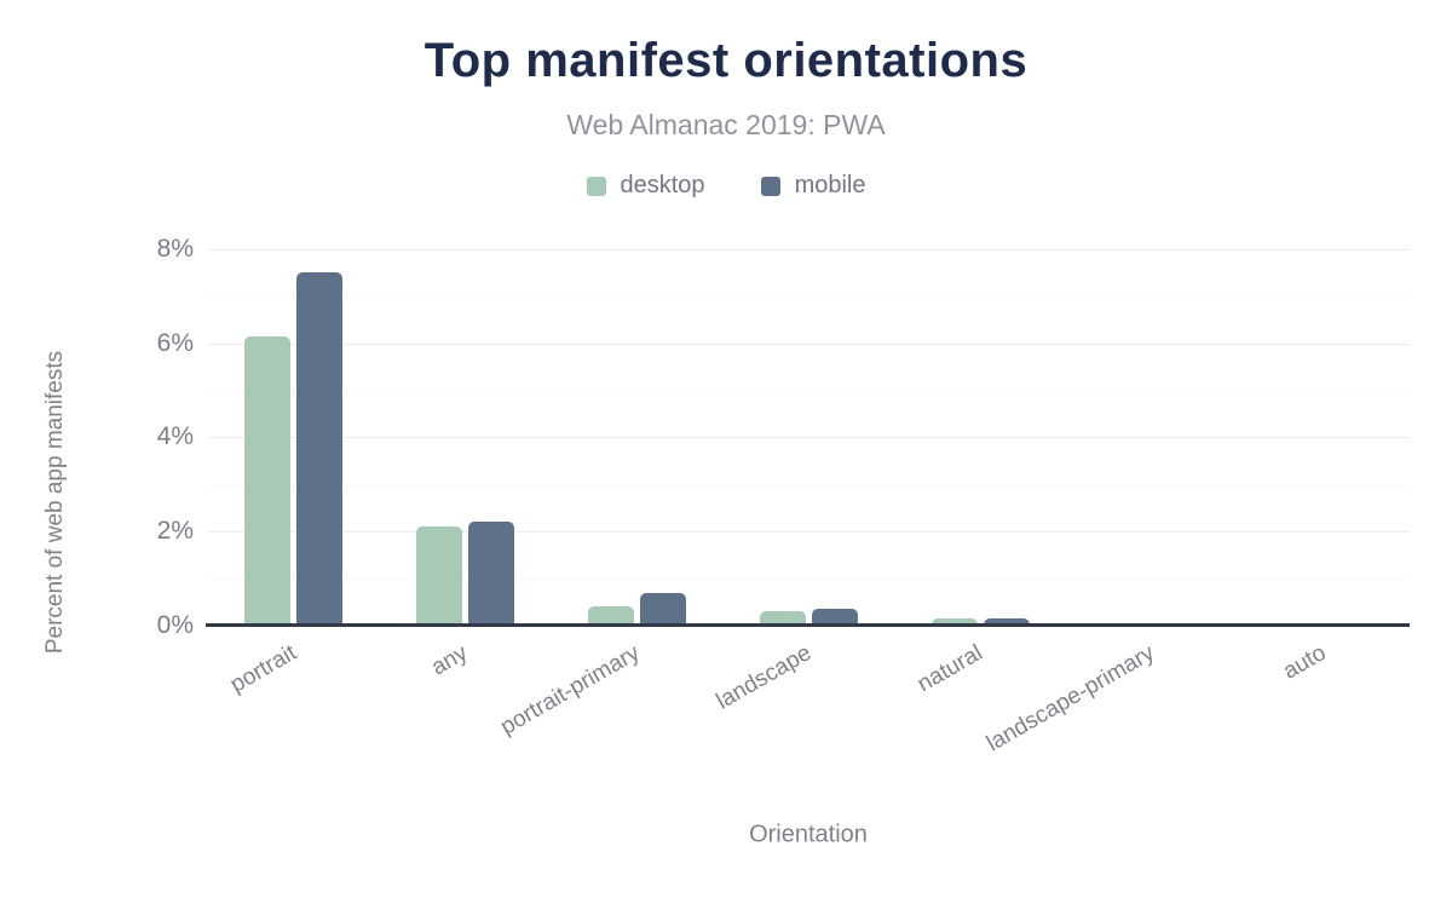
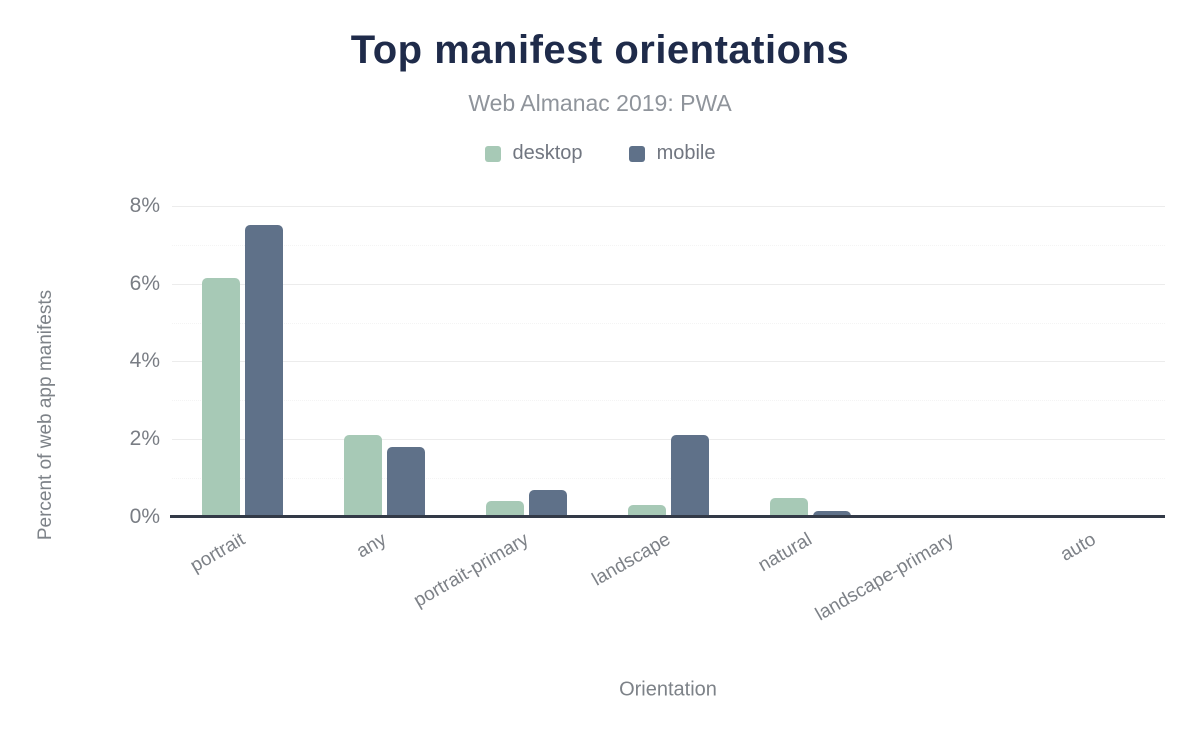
mobile/any: 2.2% -> 1.8%
mobile/landscape: 0.3% -> 2.1%
desktop/natural: 0.1% -> 0.5%
